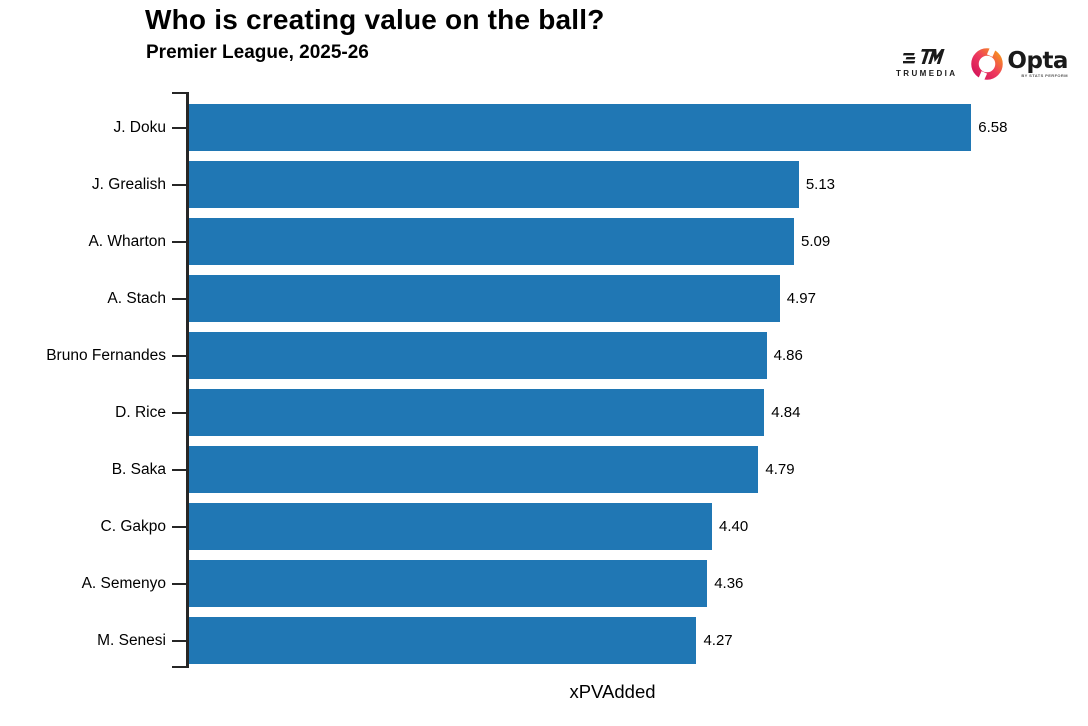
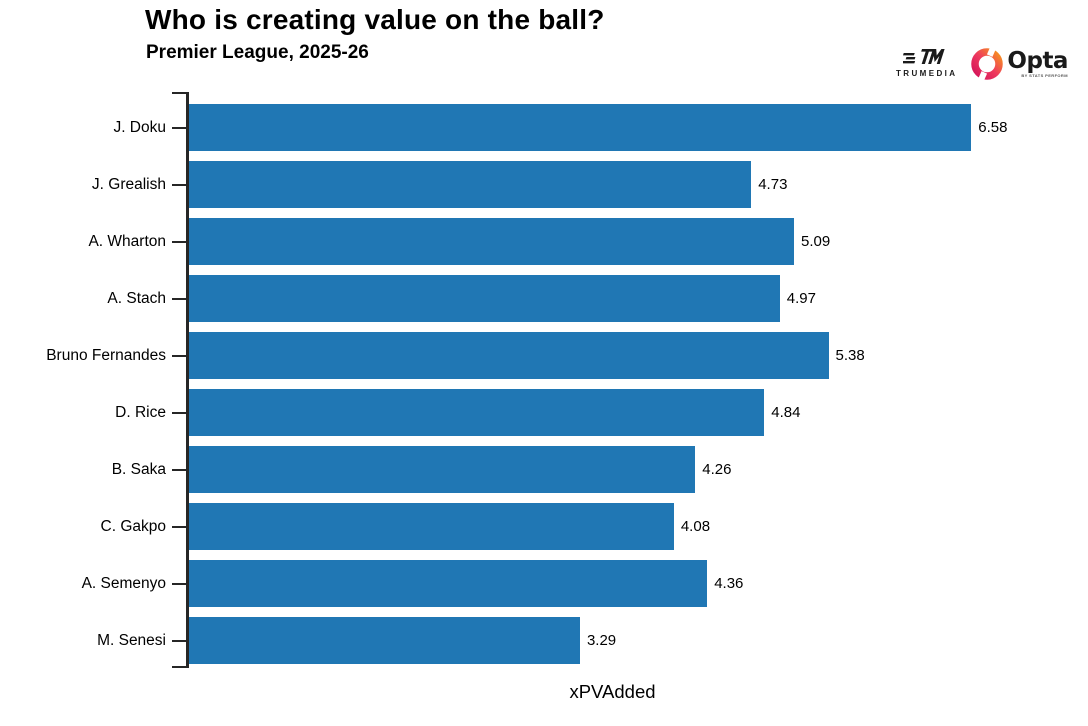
J. Grealish: 5.13 -> 4.73
Bruno Fernandes: 4.86 -> 5.38
B. Saka: 4.79 -> 4.26
C. Gakpo: 4.40 -> 4.08
M. Senesi: 4.27 -> 3.29
